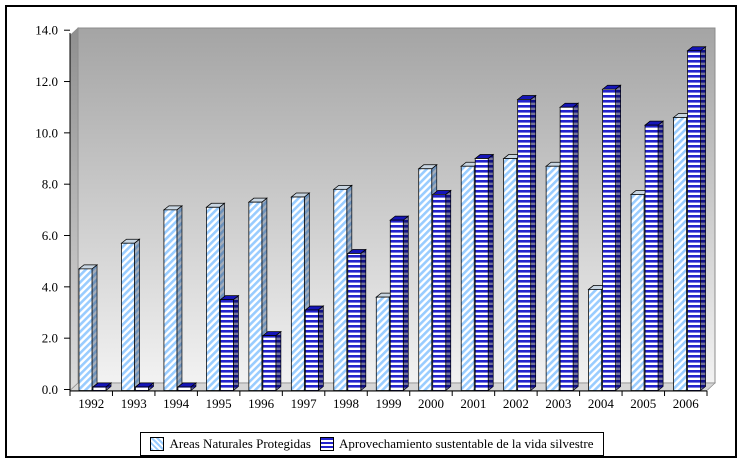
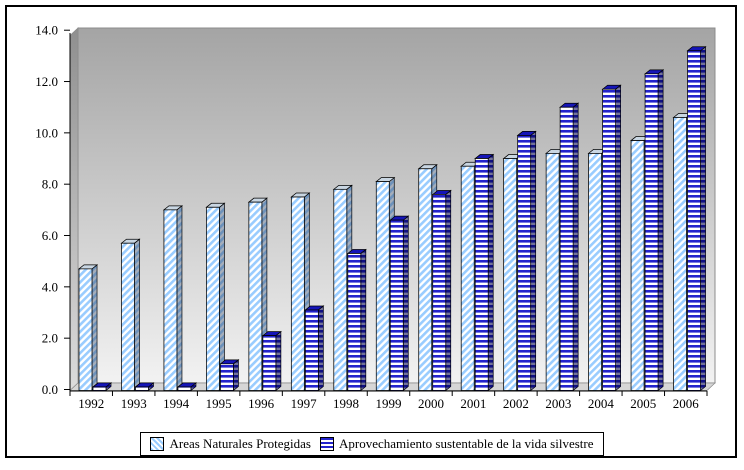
Aprovechamiento sustentable de la vida silvestre/1995: 3.5 -> 1.0
Areas Naturales Protegidas/1999: 3.6 -> 8.1
Aprovechamiento sustentable de la vida silvestre/2002: 11.3 -> 9.9
Areas Naturales Protegidas/2003: 8.7 -> 9.2
Areas Naturales Protegidas/2004: 3.9 -> 9.2
Areas Naturales Protegidas/2005: 7.6 -> 9.7
Aprovechamiento sustentable de la vida silvestre/2005: 10.3 -> 12.3
